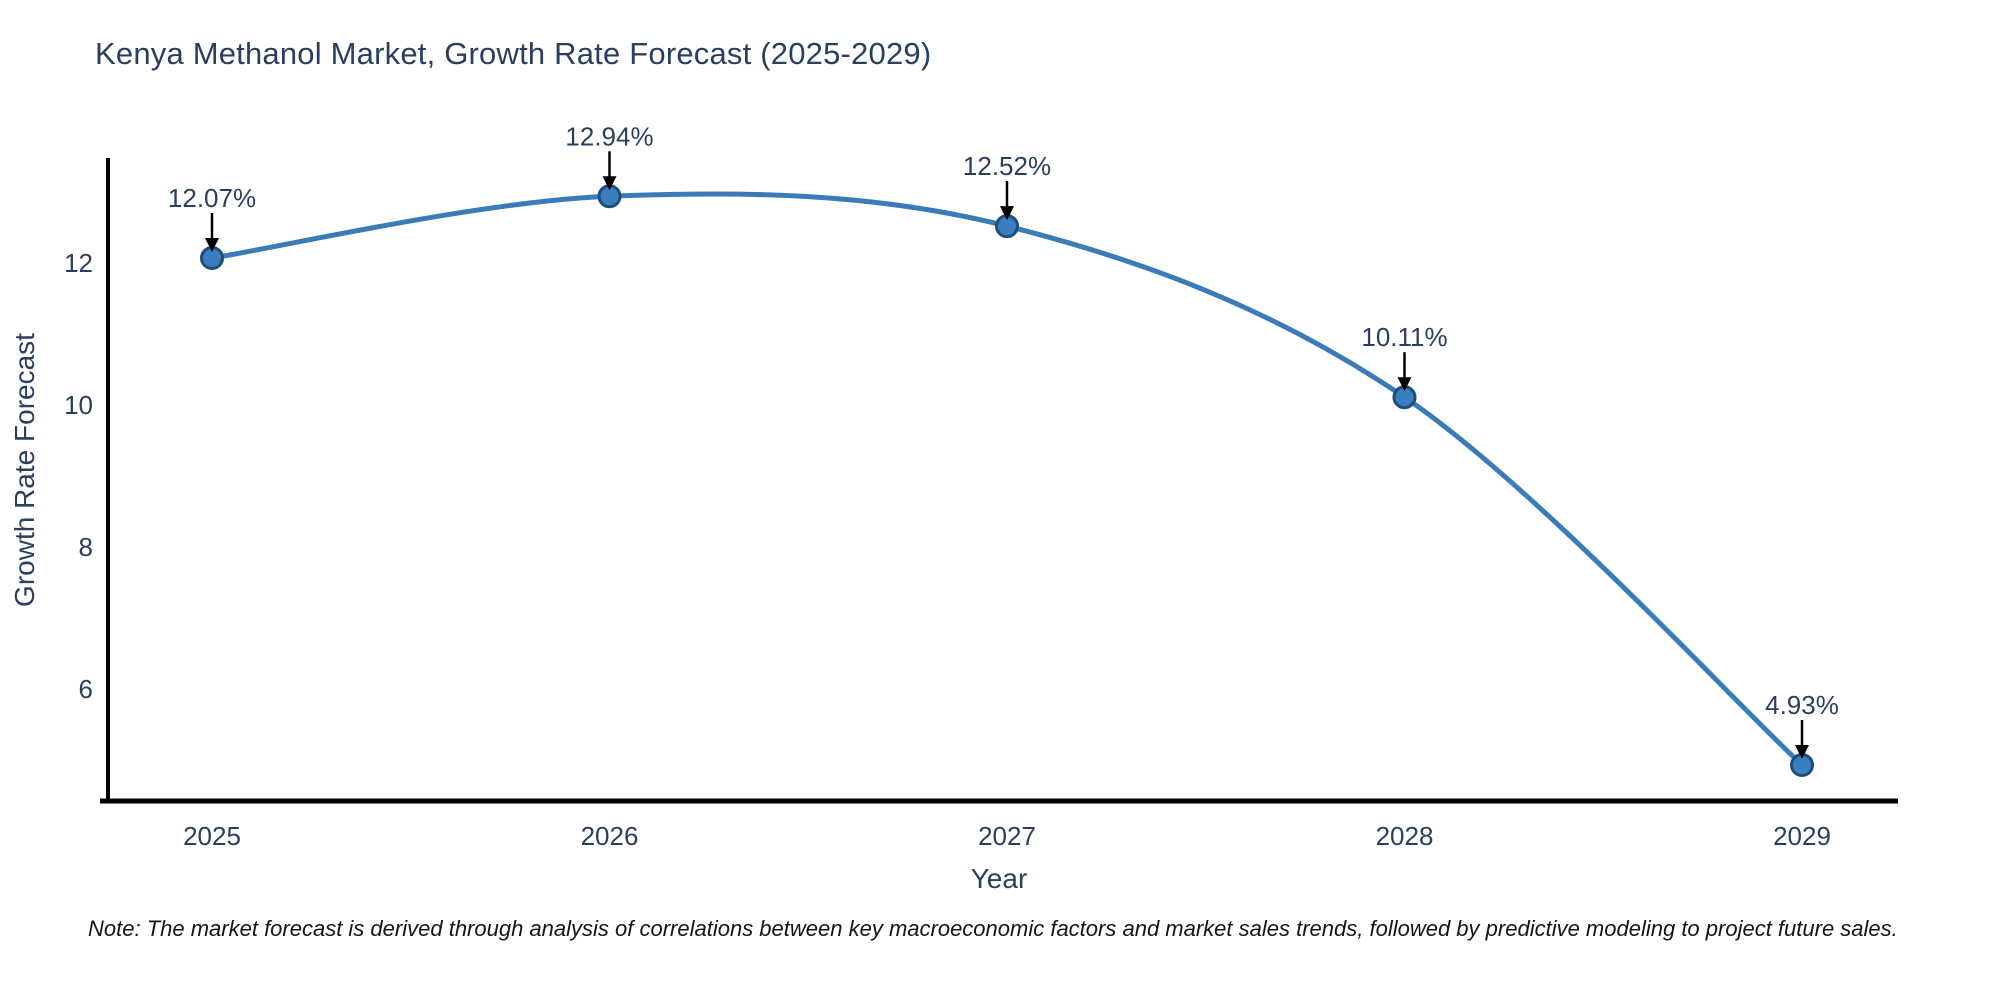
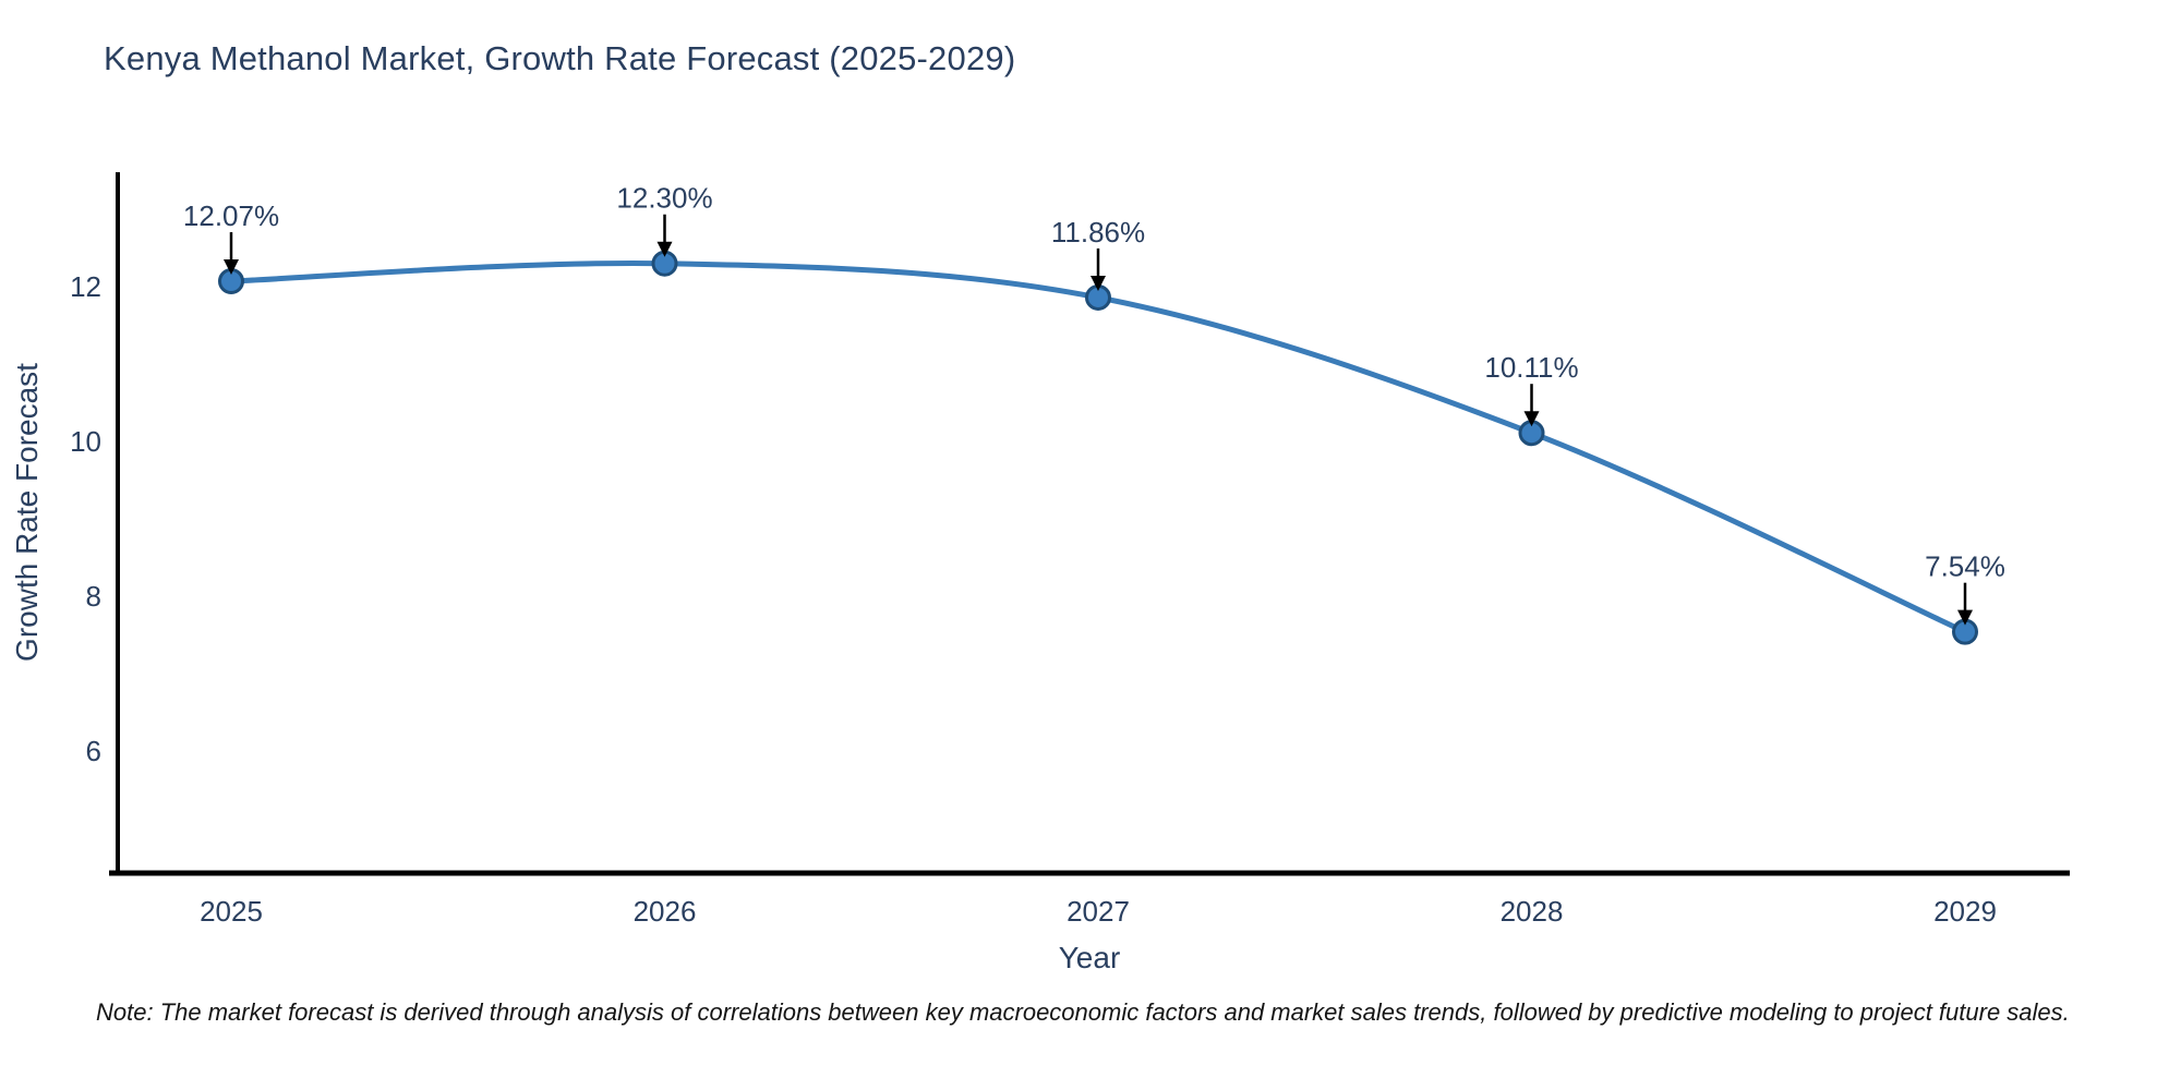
2026: 12.94% -> 12.30%
2027: 12.52% -> 11.86%
2029: 4.93% -> 7.54%
